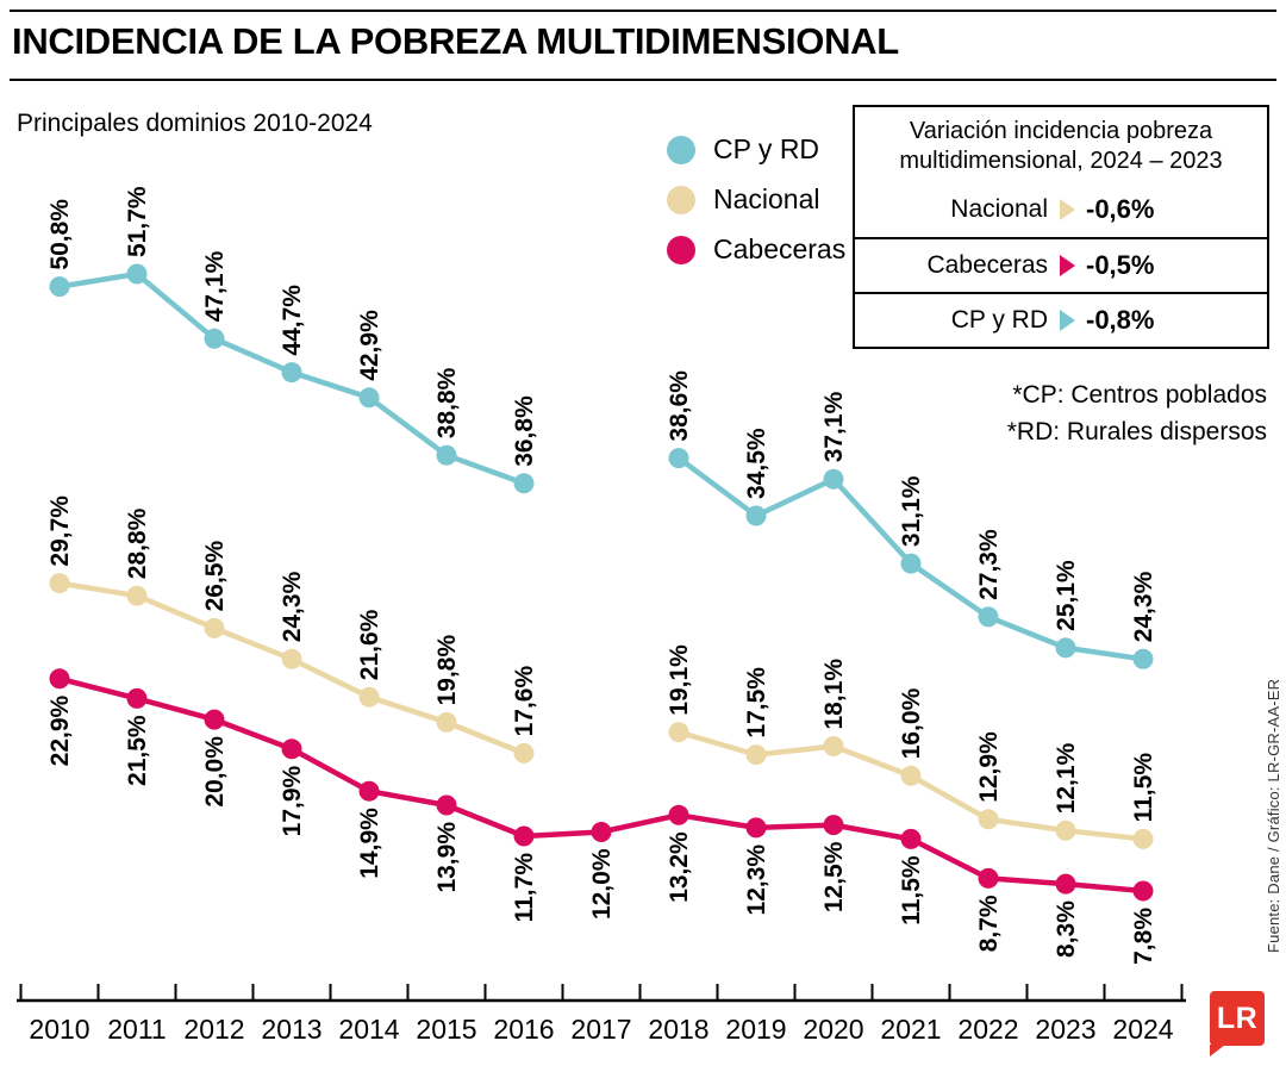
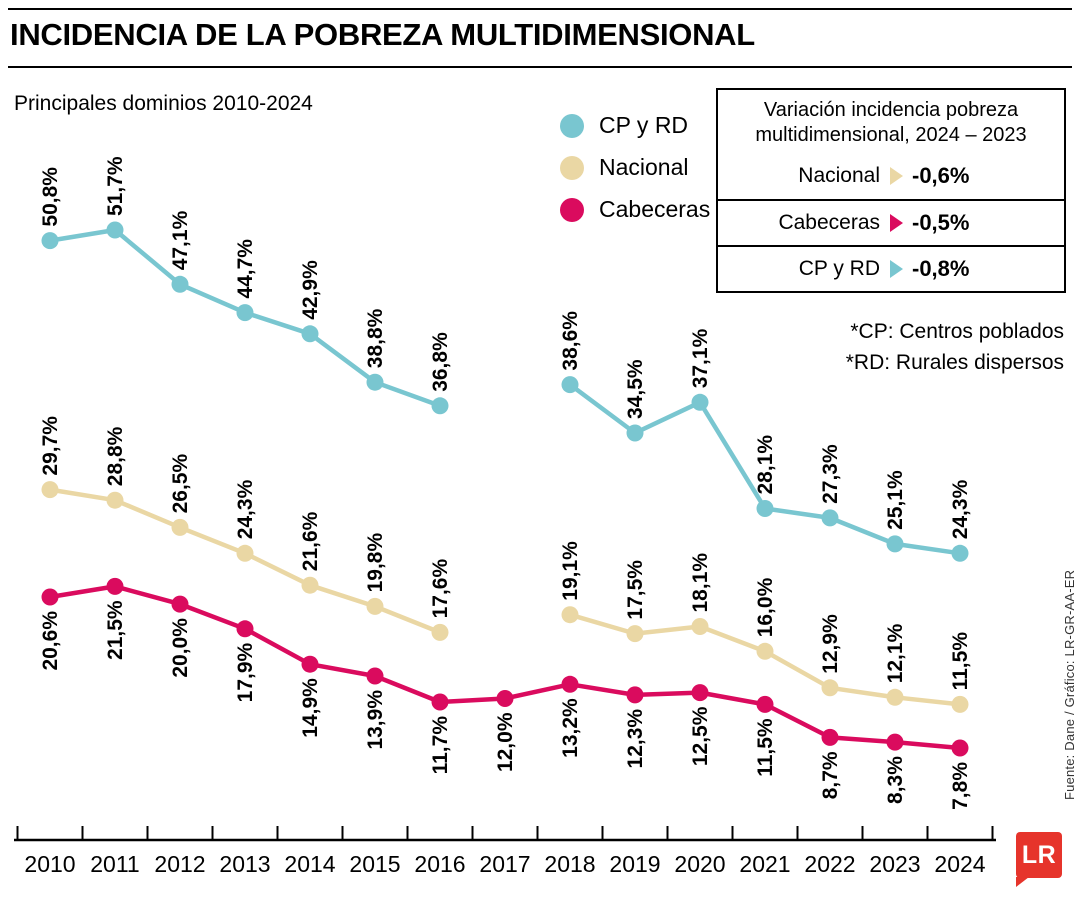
Cabeceras/2010: 22,9% -> 20,6%
CP y RD/2021: 31,1% -> 28,1%
